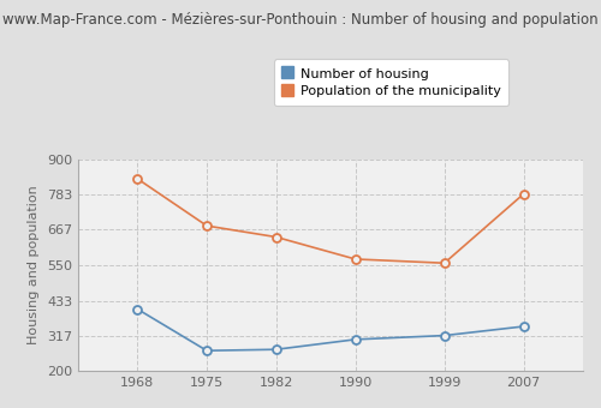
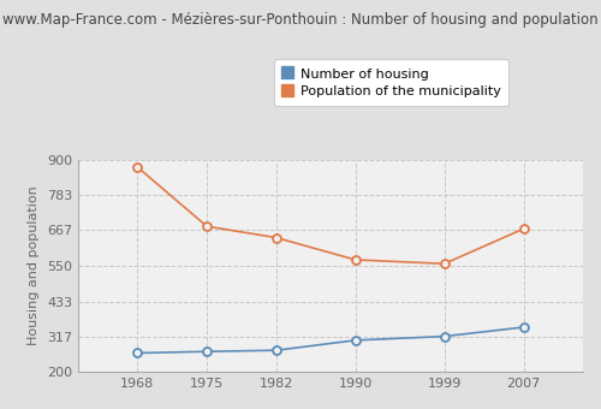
Number of housing/1968: 405 -> 263
Population of the municipality/1968: 835 -> 875
Population of the municipality/2007: 785 -> 672
